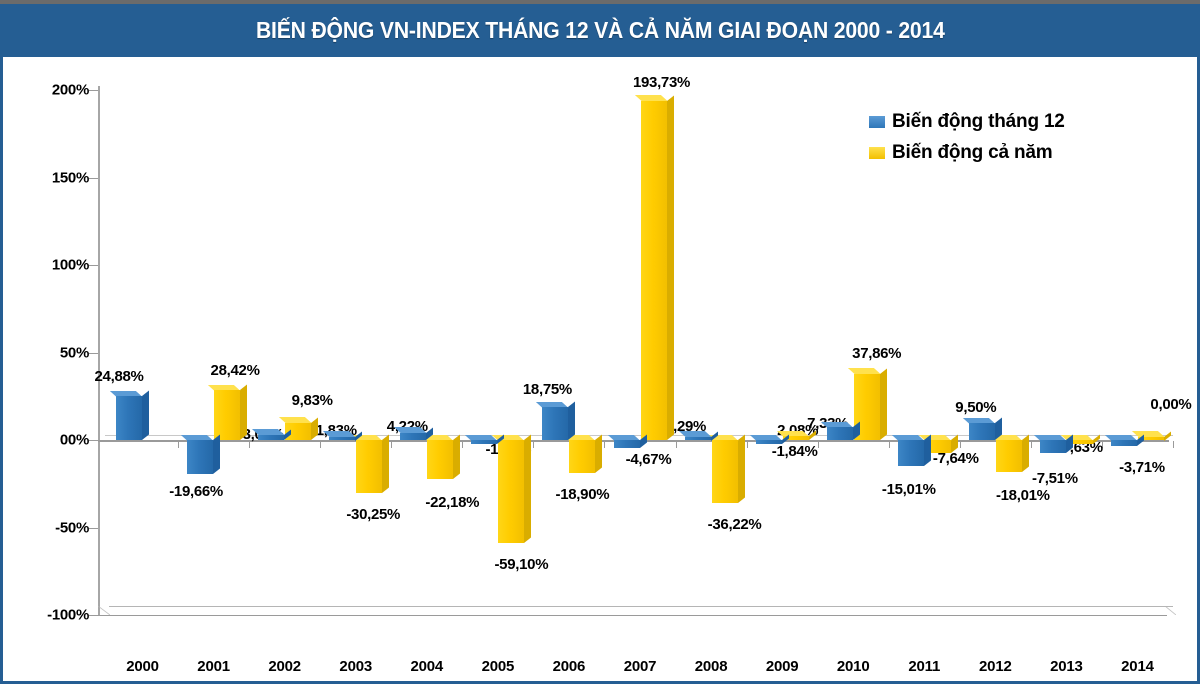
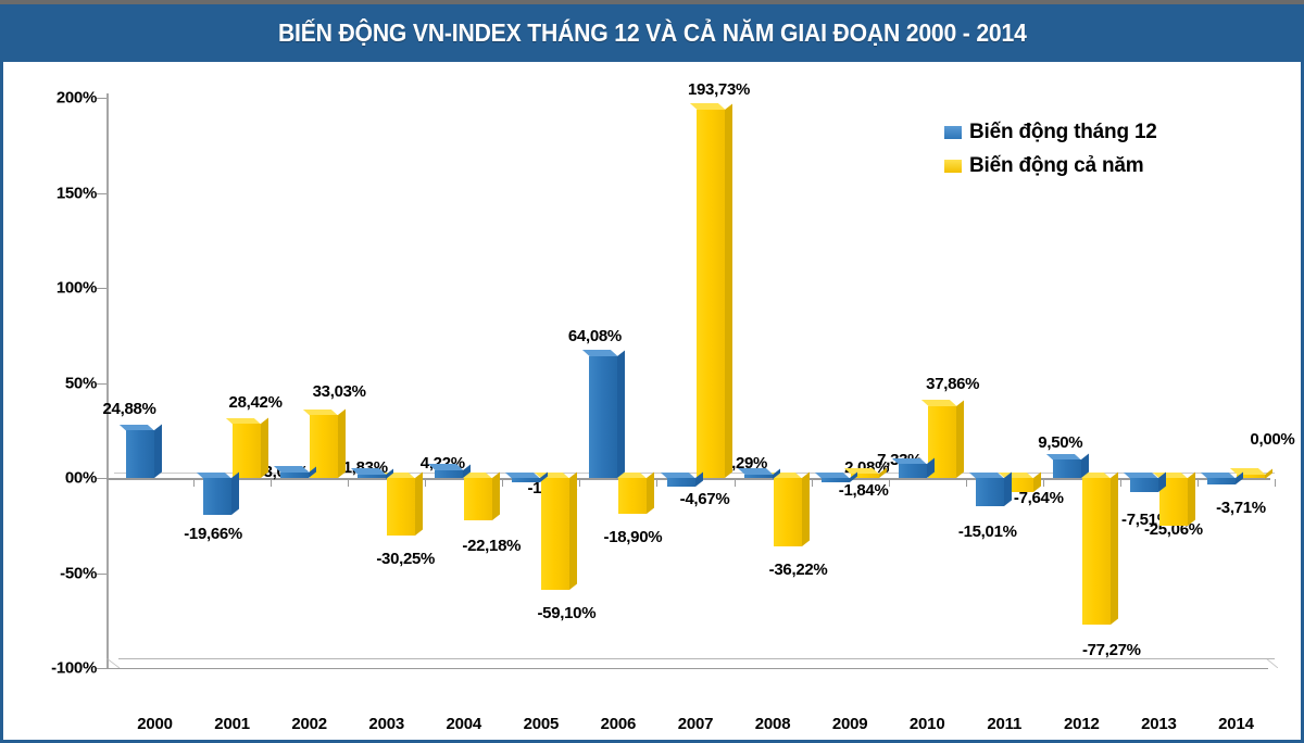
Biến động cả năm/2002: 9,83% -> 33,03%
Biến động tháng 12/2006: 18,75% -> 64,08%
Biến động cả năm/2012: -18,01% -> -77,27%
Biến động cả năm/2013: -0,63% -> -25,06%
